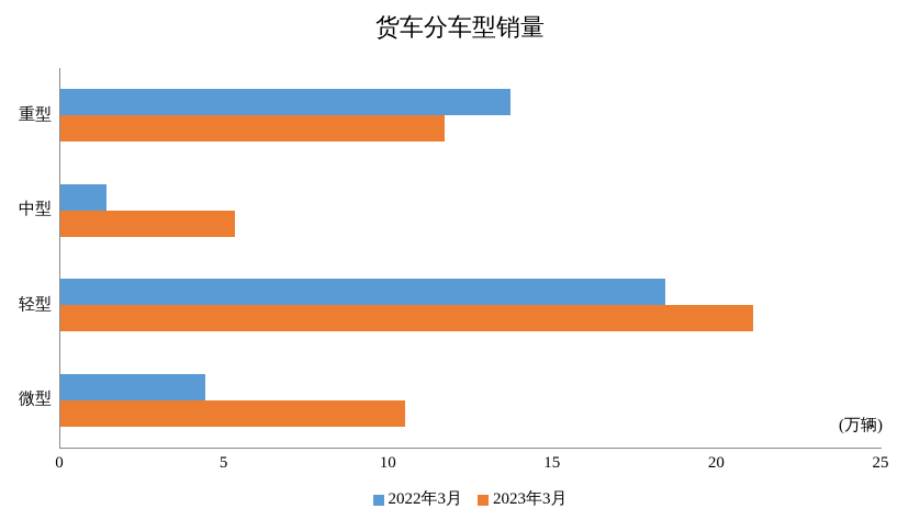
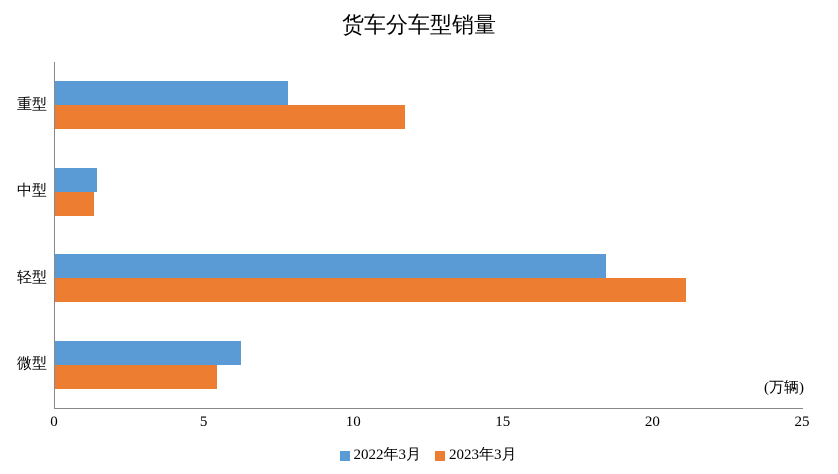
2022年3月/重型: 13.7 -> 7.8
2023年3月/中型: 5.3 -> 1.3
2022年3月/微型: 4.4 -> 6.2
2023年3月/微型: 10.5 -> 5.4
